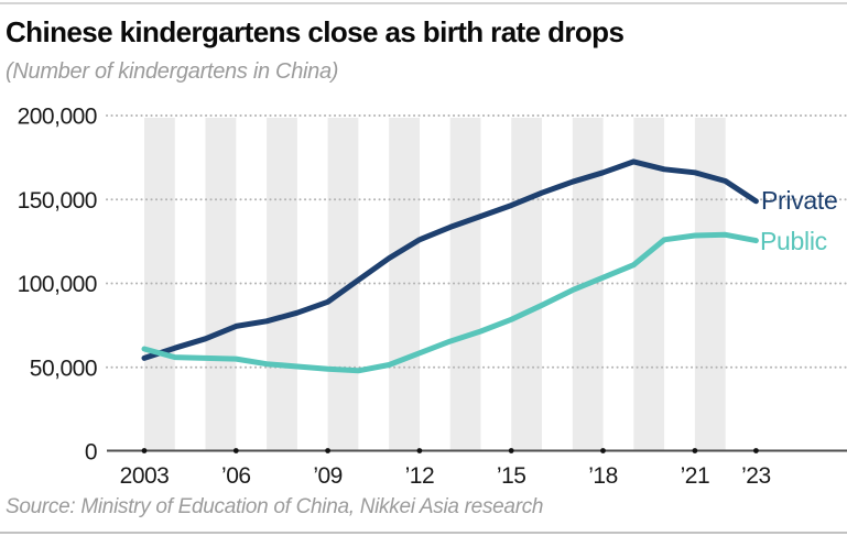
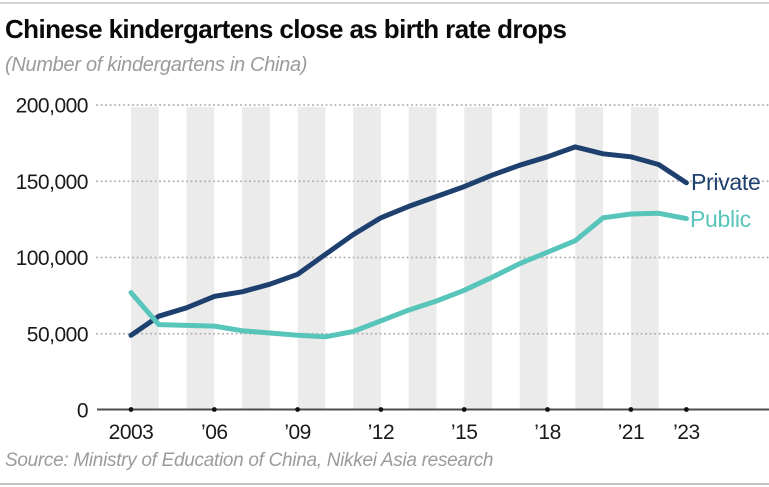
Private/2003: 56000 -> 49000
Public/2003: 61000 -> 77000
